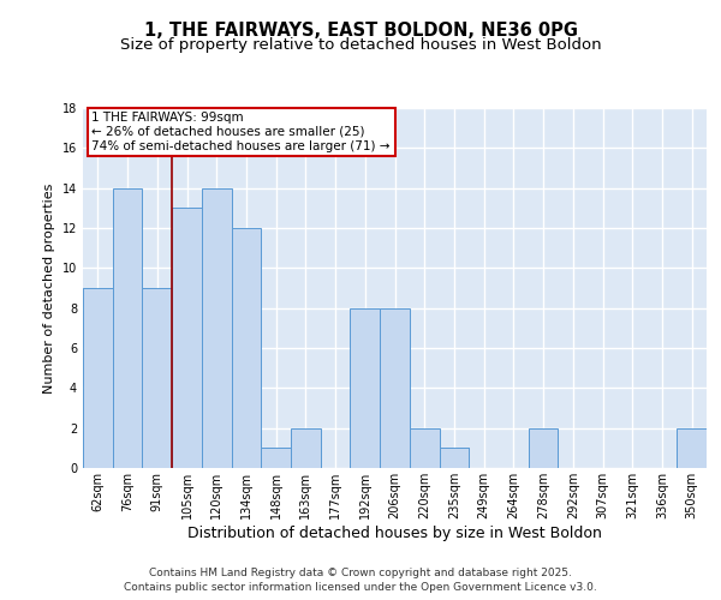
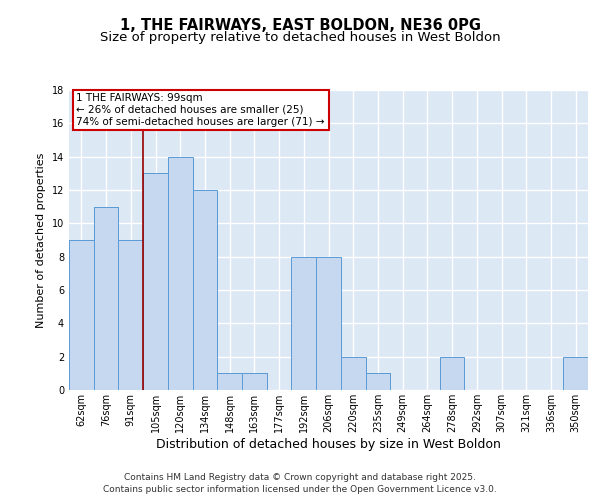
76sqm: 14 -> 11
163sqm: 2 -> 1
